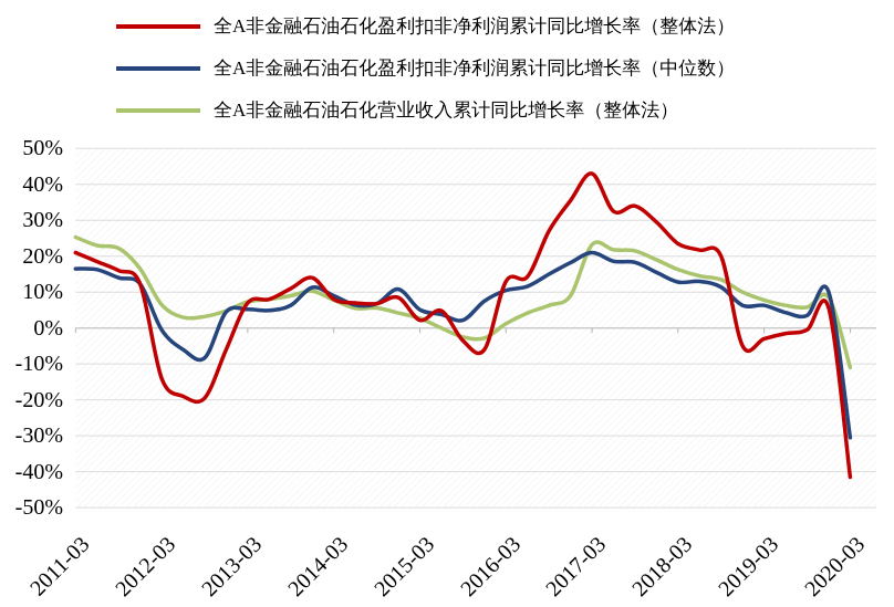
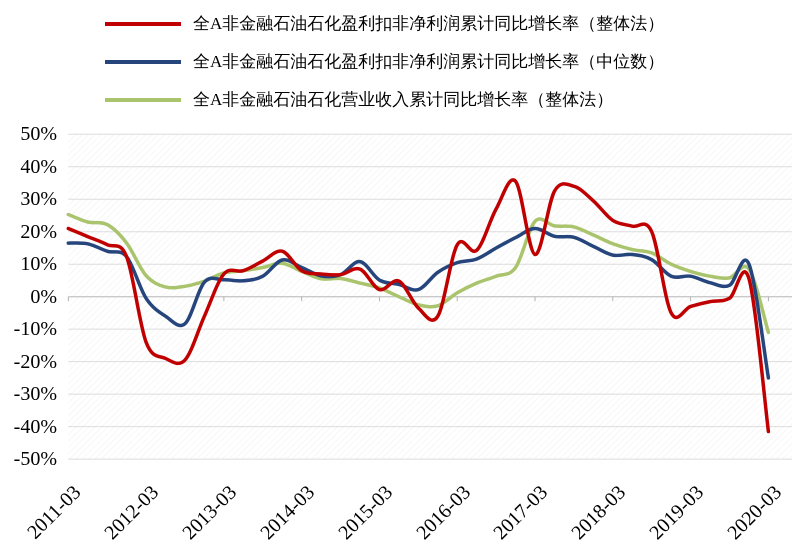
全A非金融石油石化盈利扣非净利润累计同比增长率（整体法）/2016-03: 13% -> 16%
全A非金融石油石化盈利扣非净利润累计同比增长率（整体法）/2017-03: 43% -> 13%
全A非金融石油石化盈利扣非净利润累计同比增长率（中位数）/2020-03: -30% -> -25%
